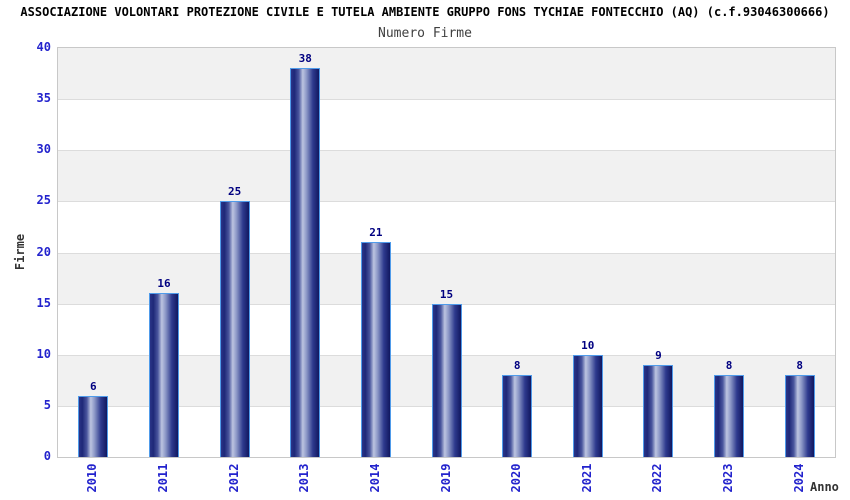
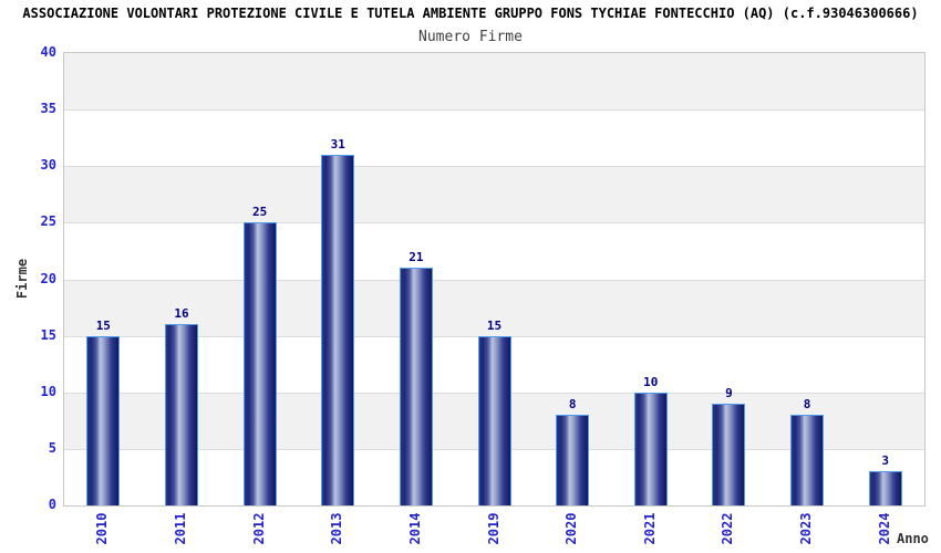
2010: 6 -> 15
2013: 38 -> 31
2024: 8 -> 3
